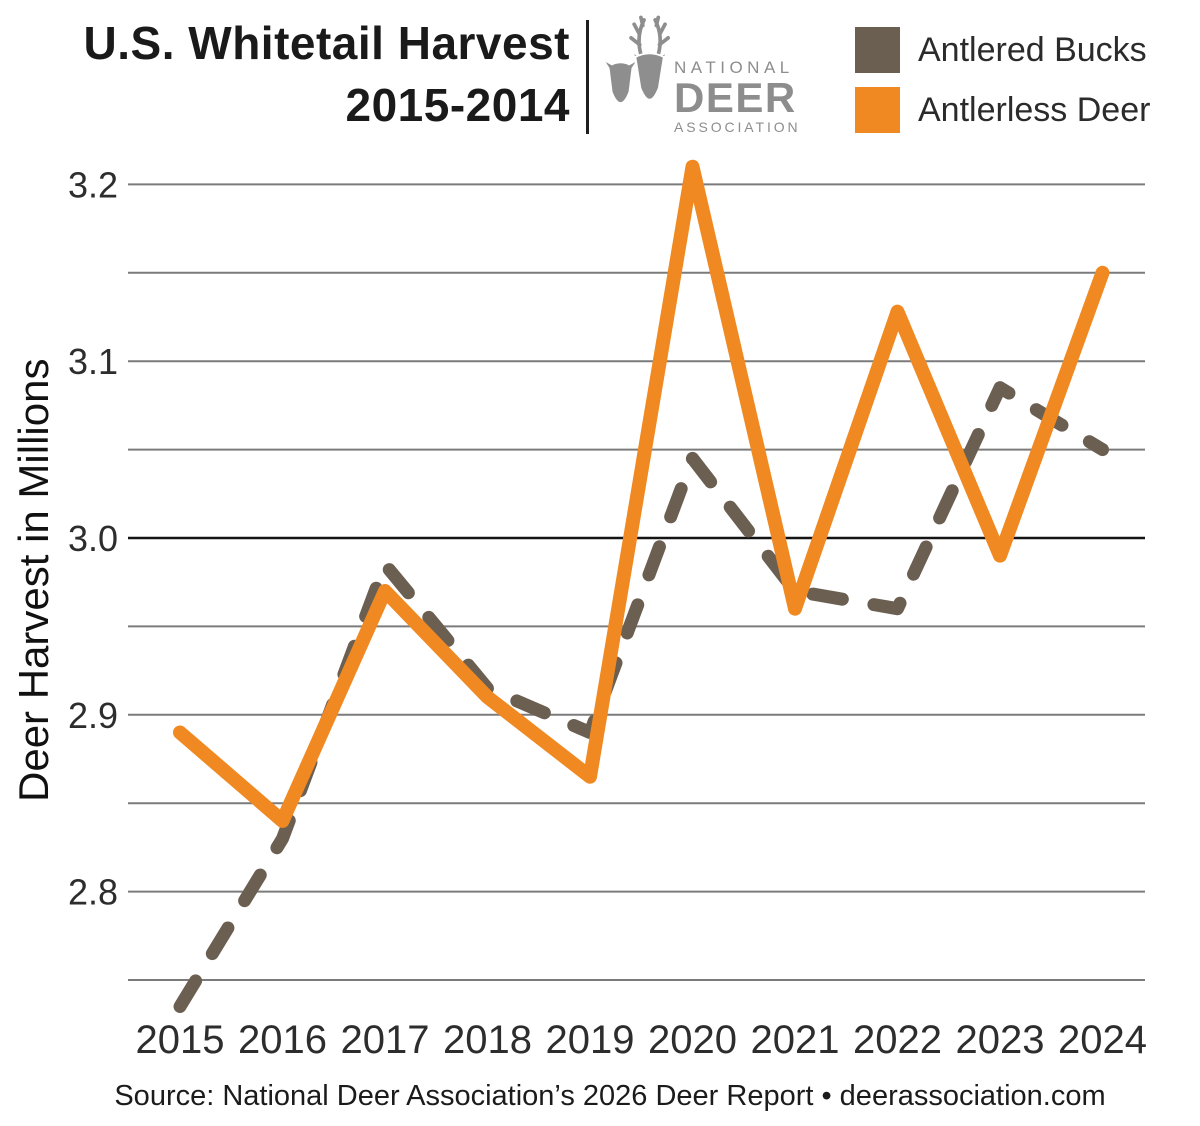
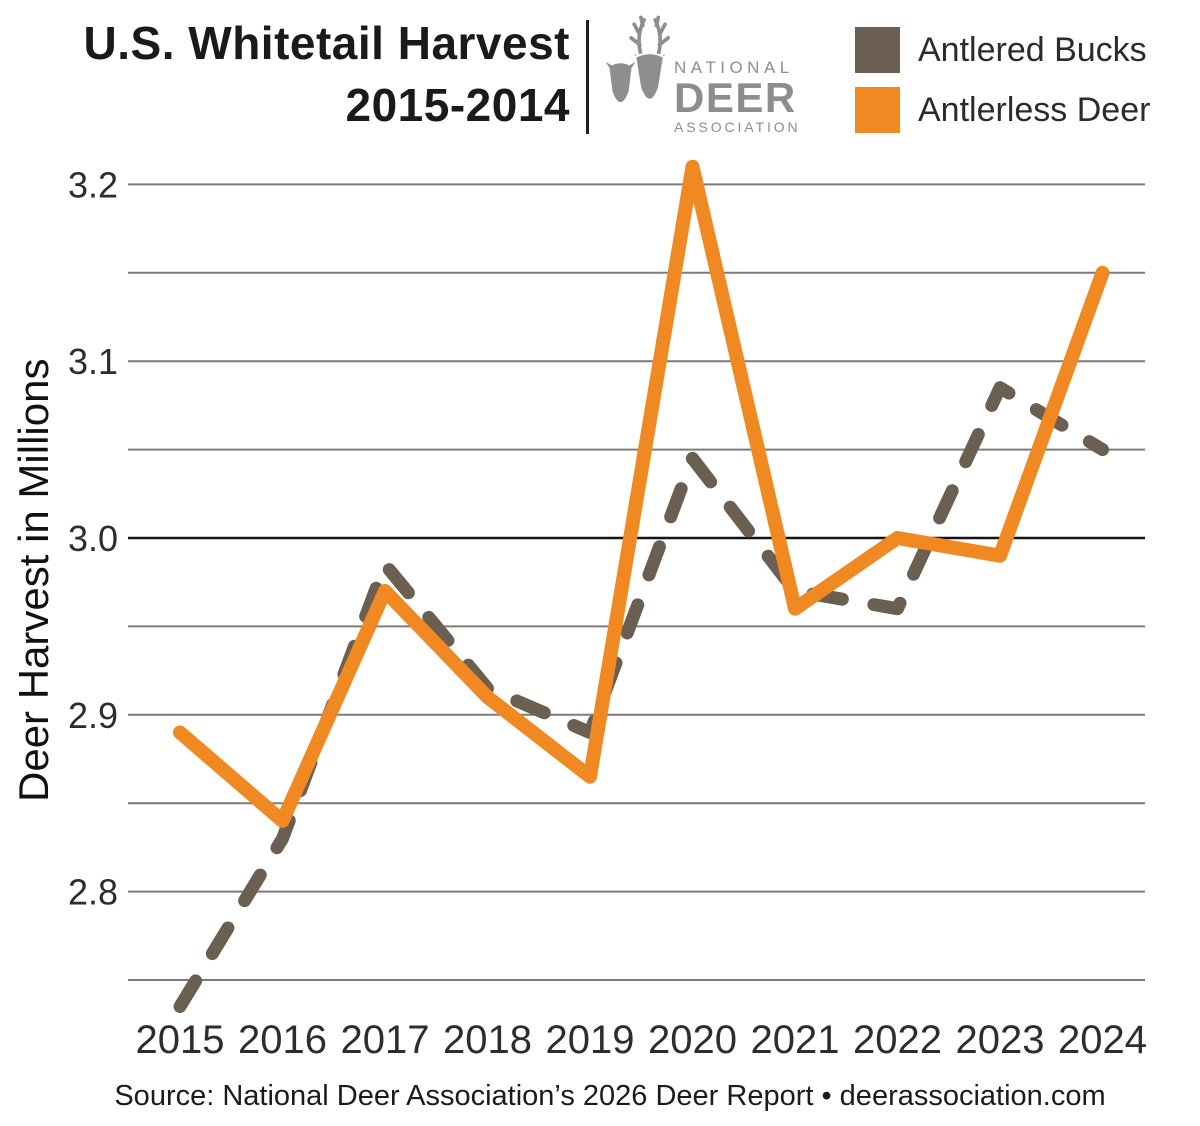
Antlerless Deer/2022: 3.128 -> 3.000
